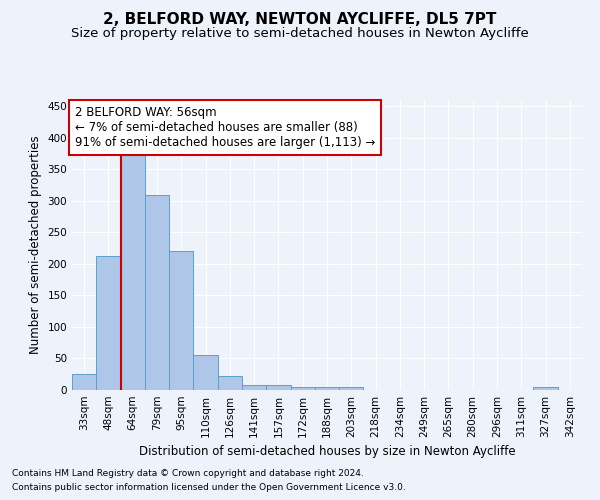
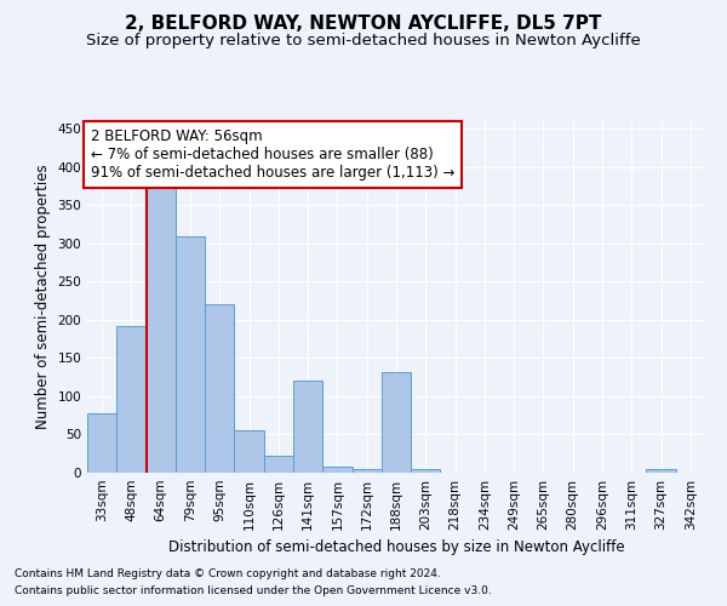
33sqm: 25 -> 78
48sqm: 212 -> 192
141sqm: 8 -> 120
188sqm: 4 -> 132
